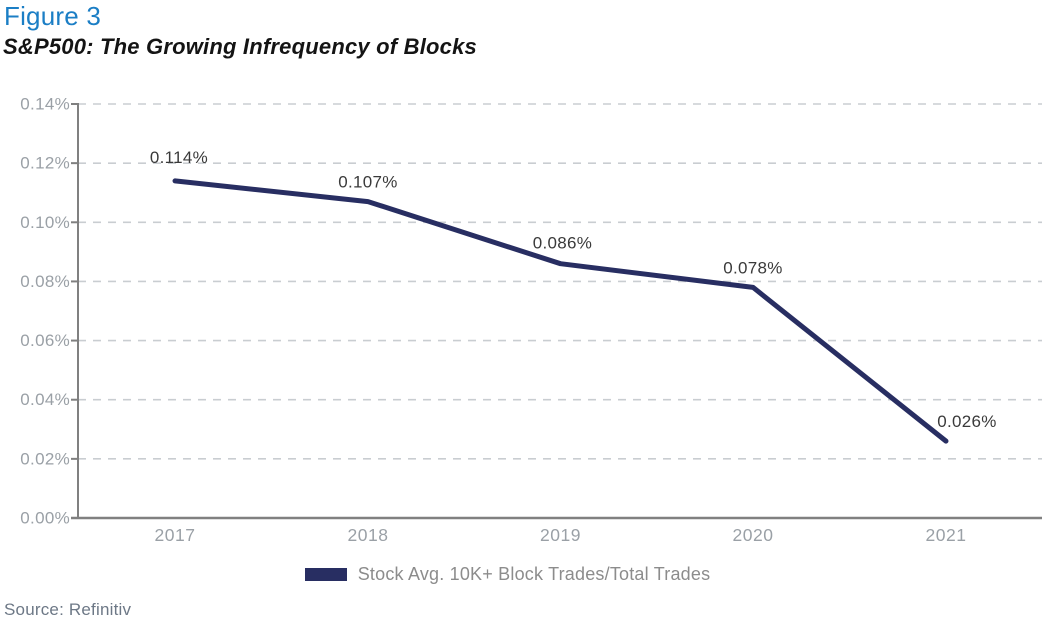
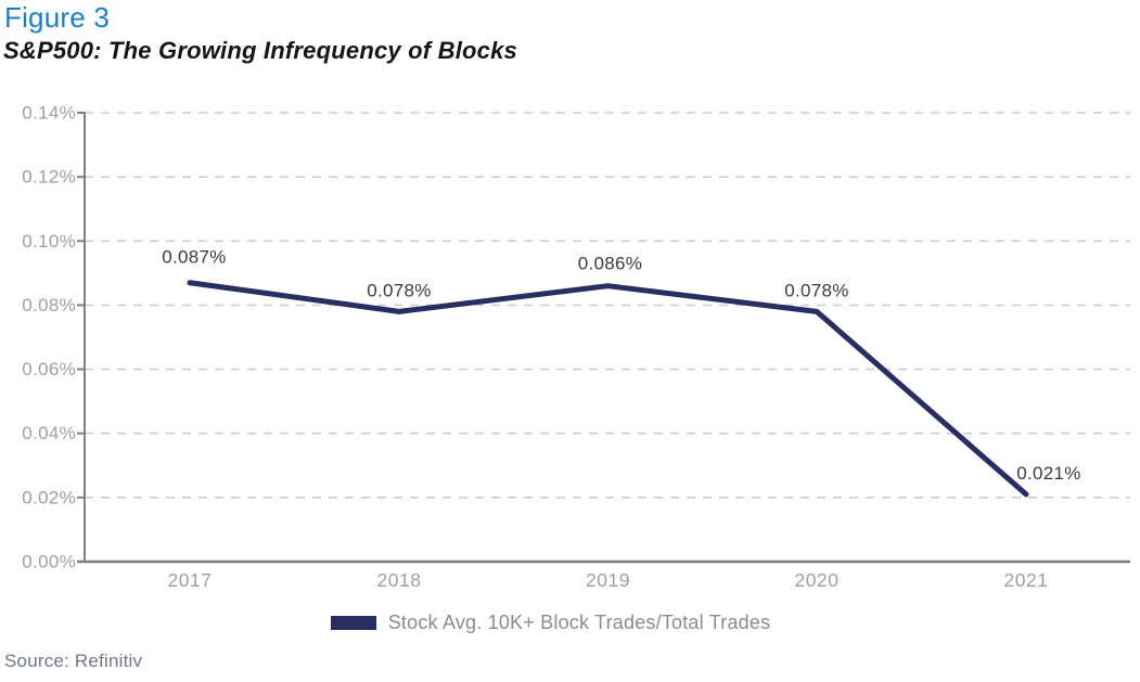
2017: 0.114% -> 0.087%
2018: 0.107% -> 0.078%
2021: 0.026% -> 0.021%
